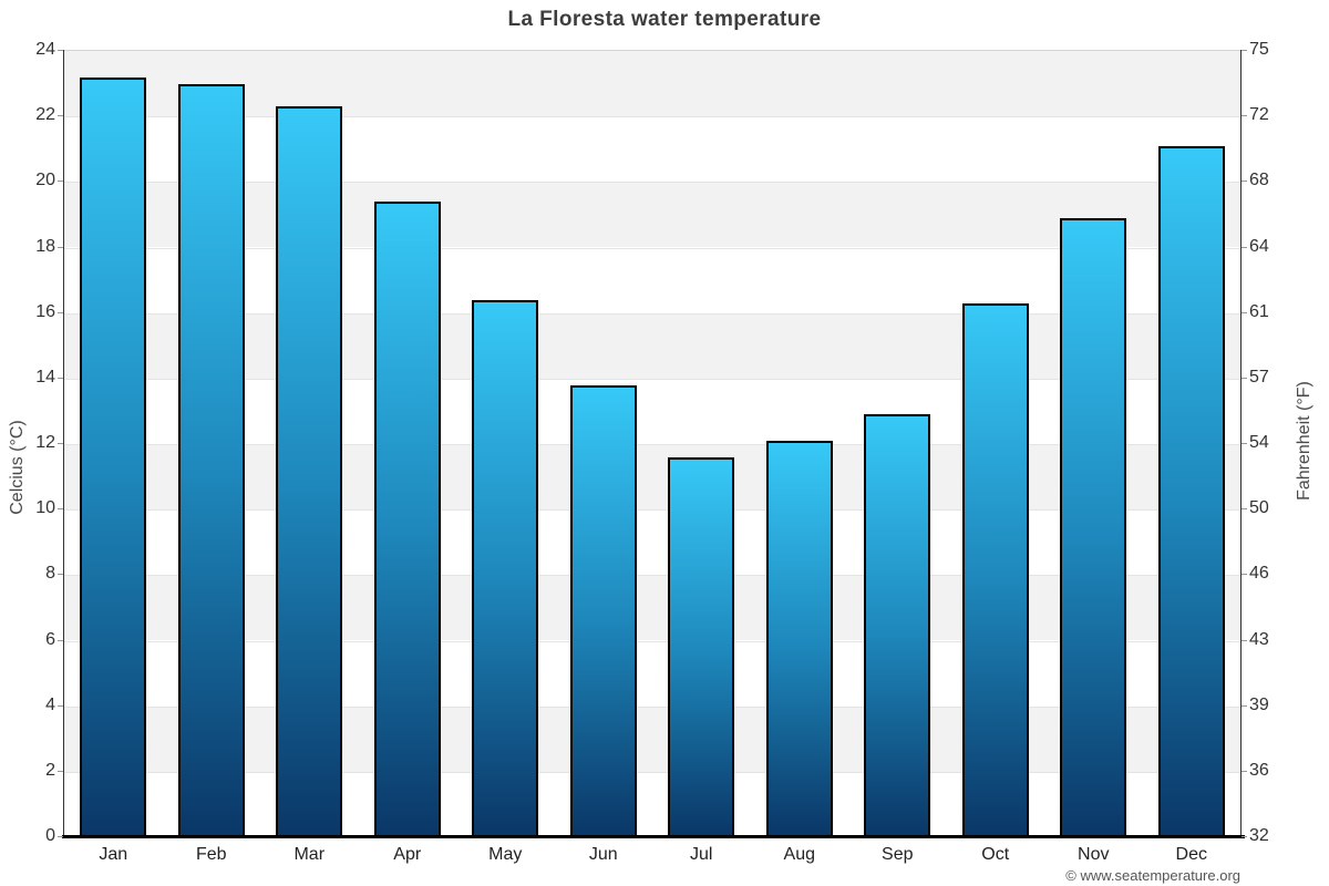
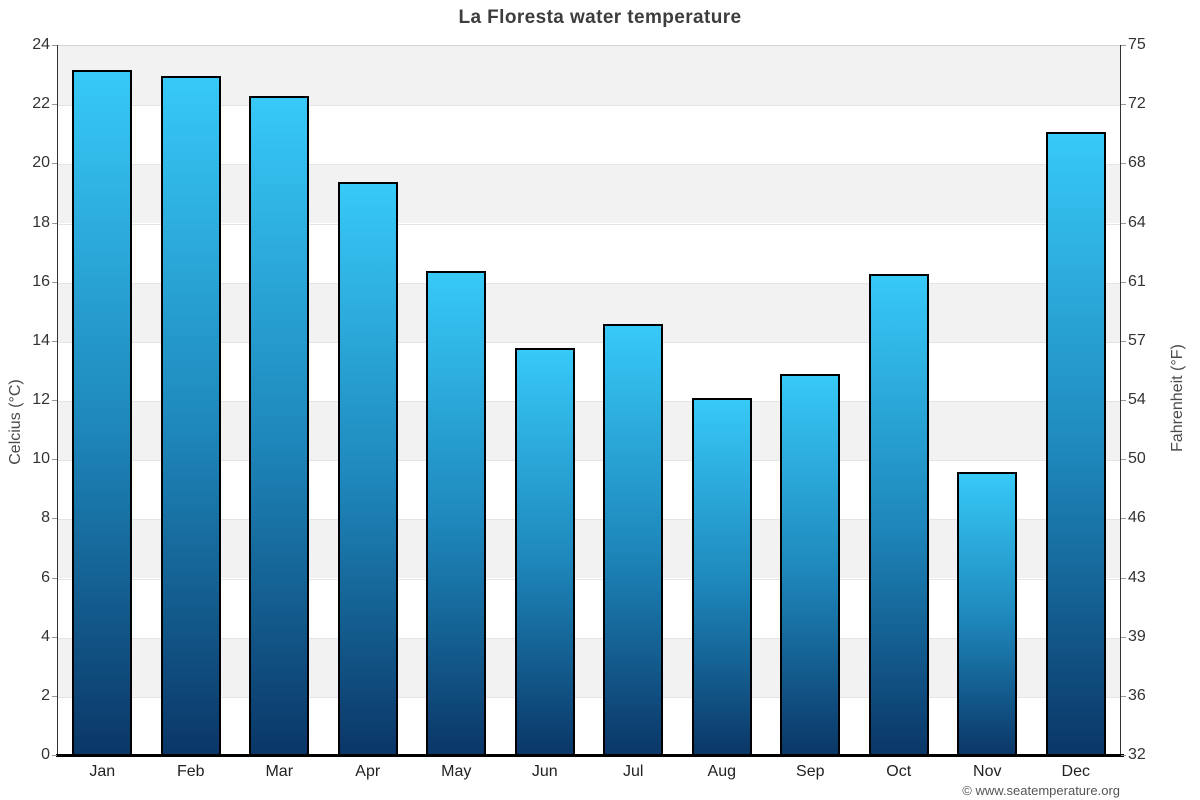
Jul: 11.6 -> 14.6
Nov: 18.9 -> 9.6
